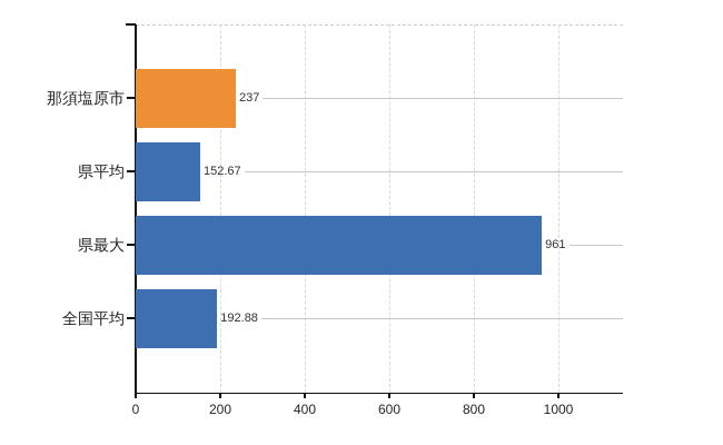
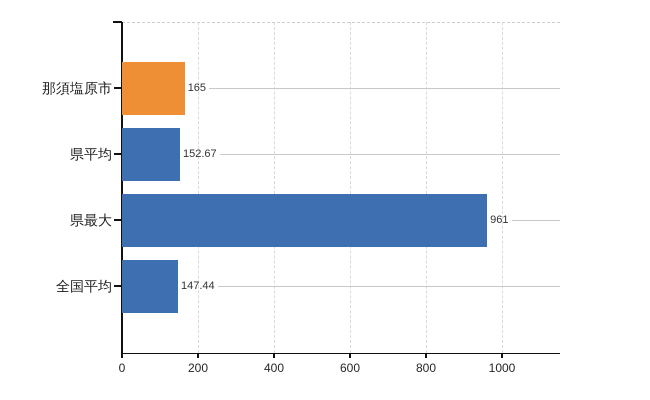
那須塩原市: 237 -> 165
全国平均: 192.88 -> 147.44
